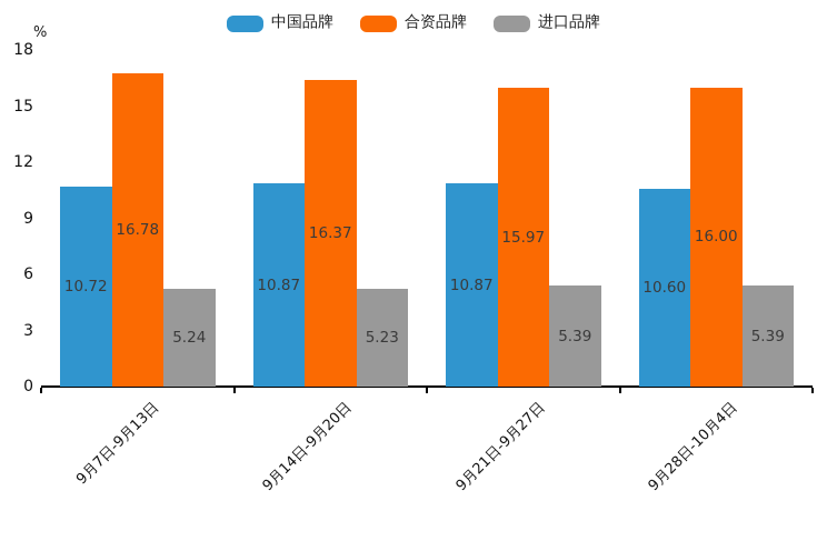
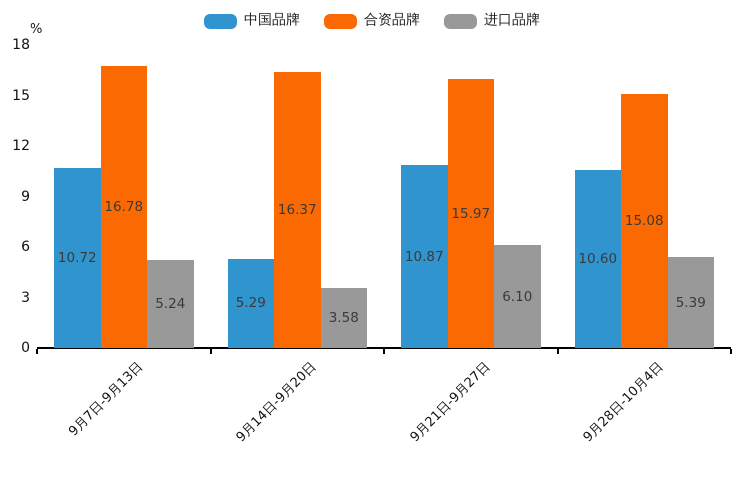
中国品牌/9月14日-9月20日: 10.87 -> 5.29
进口品牌/9月14日-9月20日: 5.23 -> 3.58
进口品牌/9月21日-9月27日: 5.39 -> 6.10
合资品牌/9月28日-10月4日: 16.00 -> 15.08
